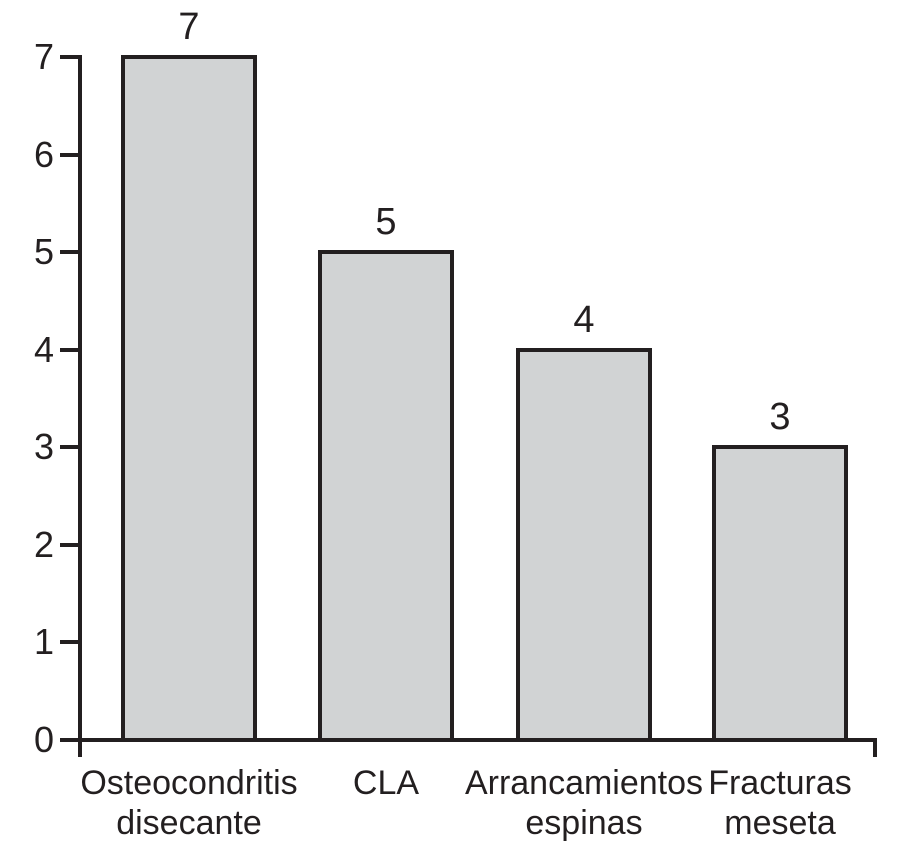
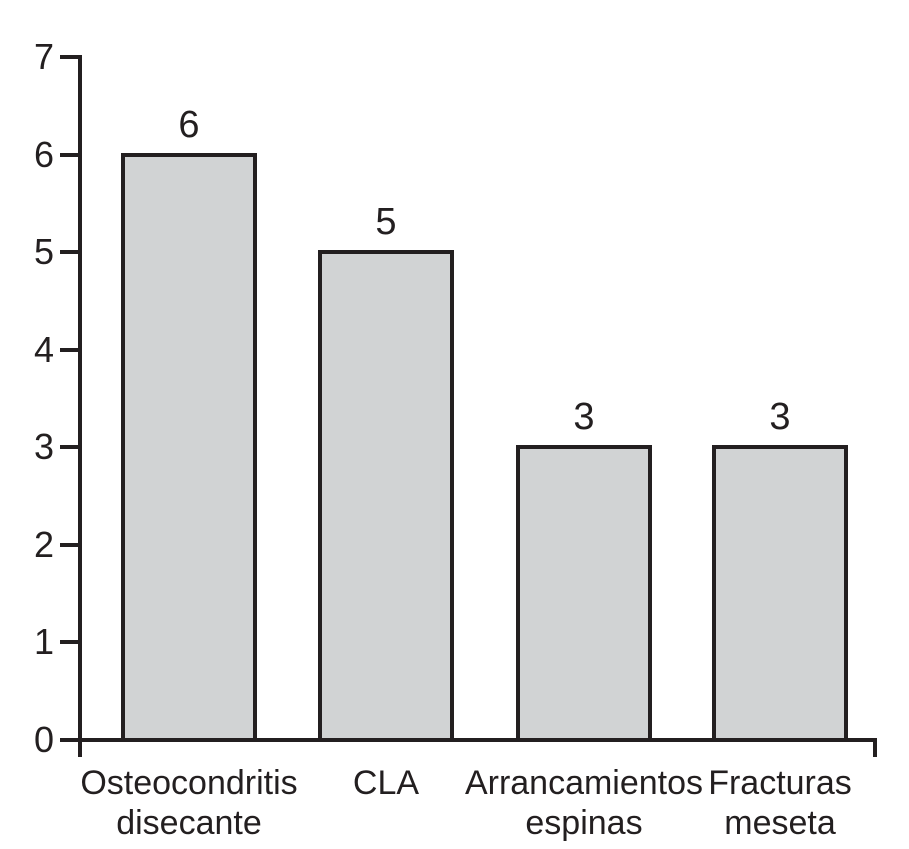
Osteocondritis disecante: 7 -> 6
Arrancamientos espinas: 4 -> 3
